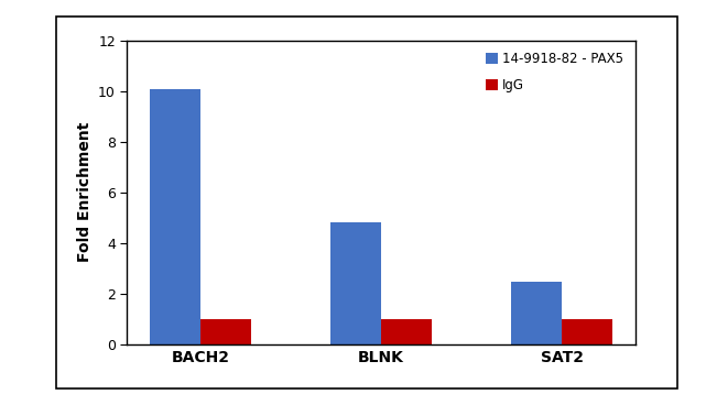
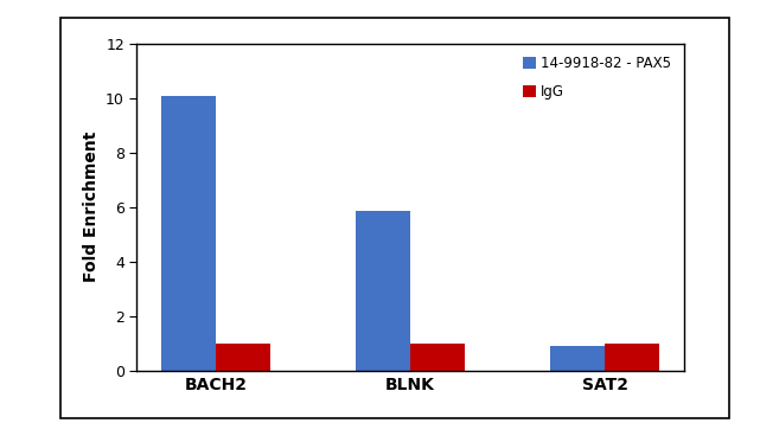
14-9918-82 - PAX5/BLNK: 4.80 -> 5.85
14-9918-82 - PAX5/SAT2: 2.45 -> 0.90
